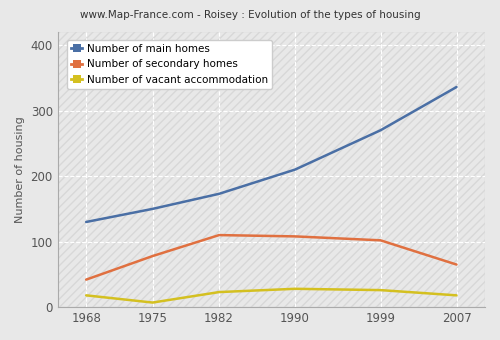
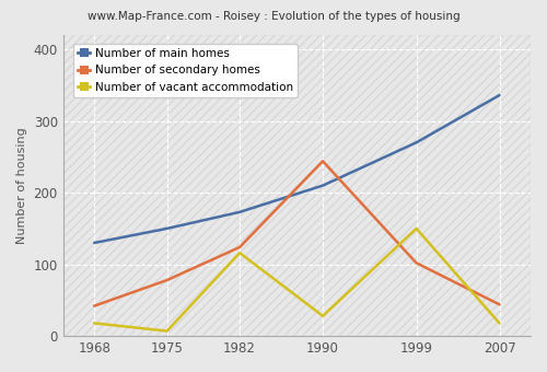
Number of secondary homes/1982: 110 -> 124
Number of vacant accommodation/1982: 23 -> 116
Number of secondary homes/1990: 108 -> 244
Number of vacant accommodation/1999: 26 -> 150
Number of secondary homes/2007: 65 -> 44
